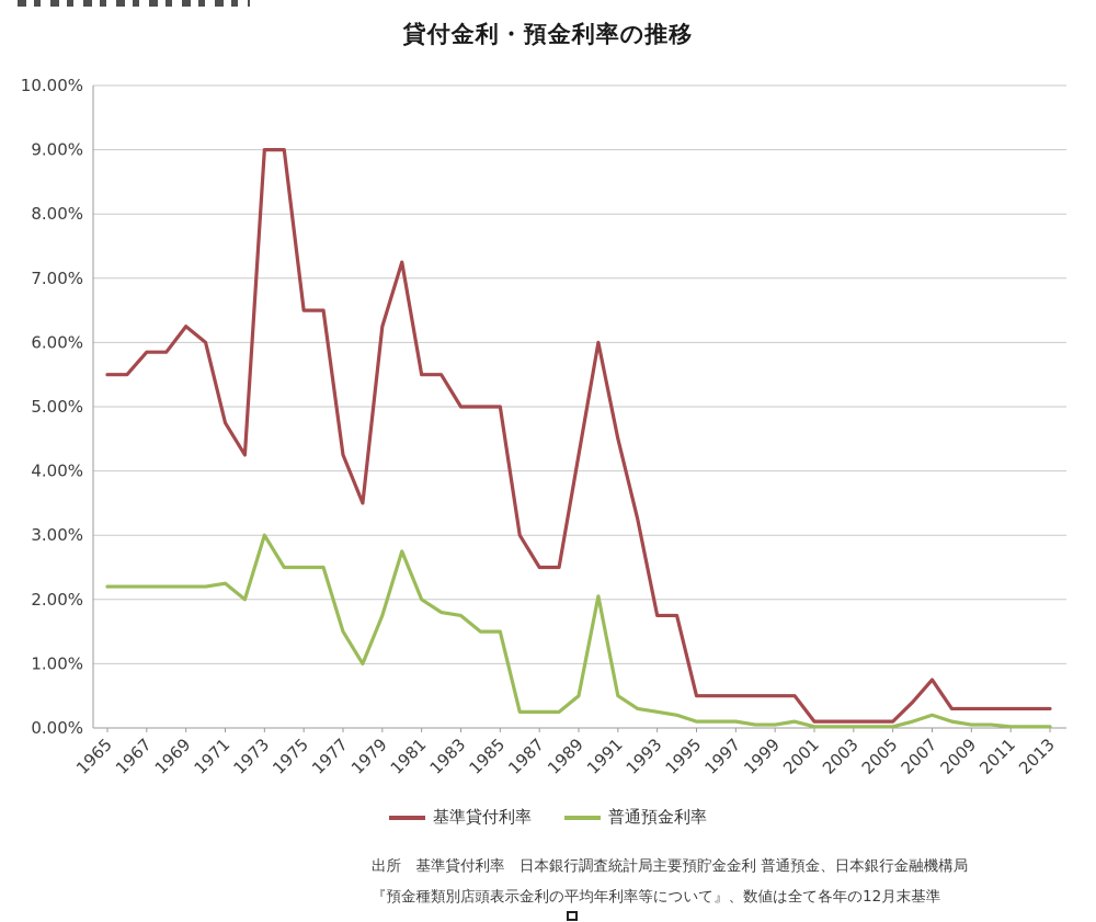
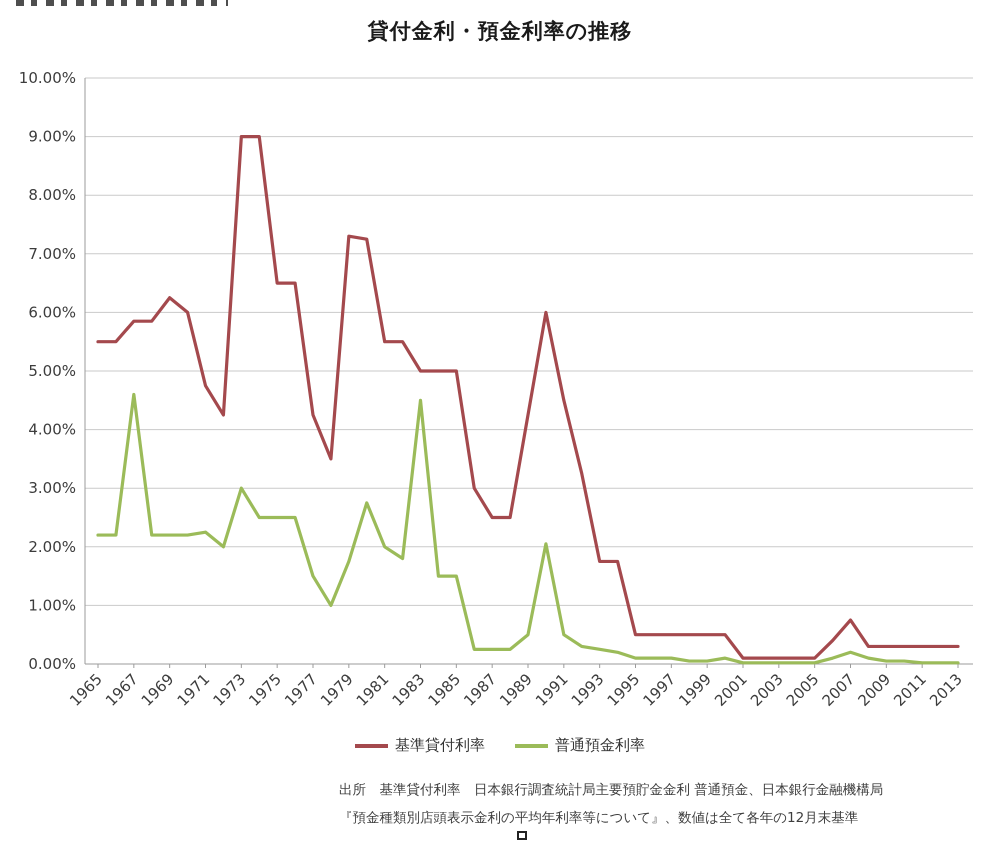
普通預金利率/1967: 2.2% -> 4.6%
基準貸付利率/1979: 6.2% -> 7.3%
普通預金利率/1983: 1.8% -> 4.5%
